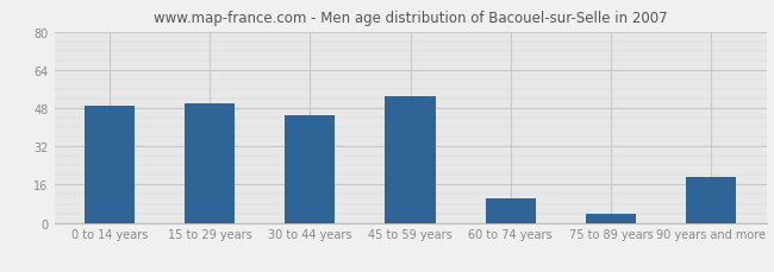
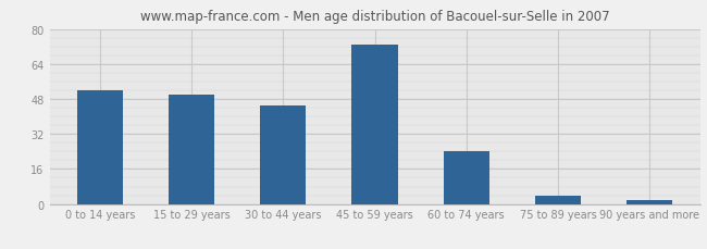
0 to 14 years: 49 -> 52
45 to 59 years: 53 -> 73
60 to 74 years: 10 -> 24
90 years and more: 19 -> 2
